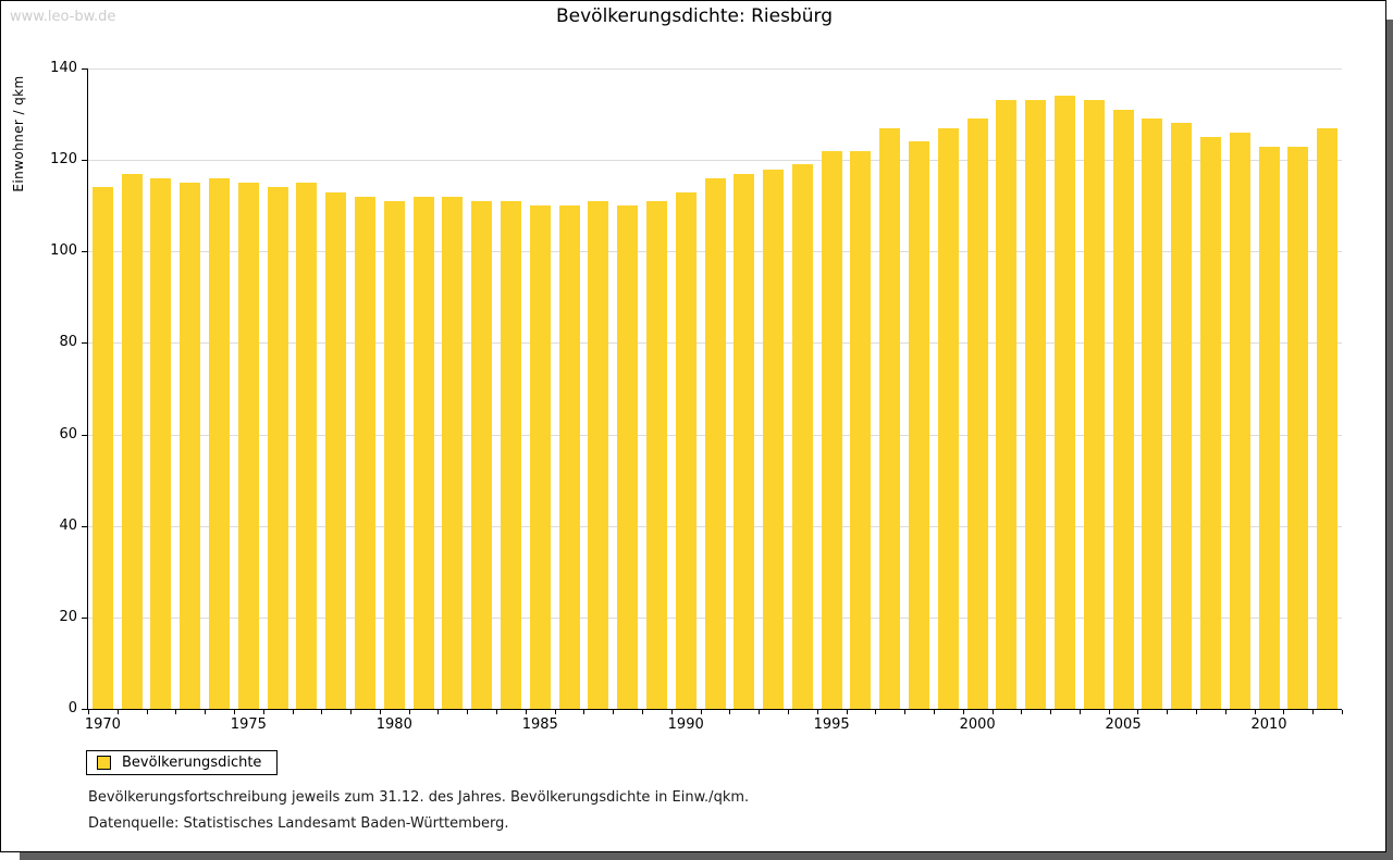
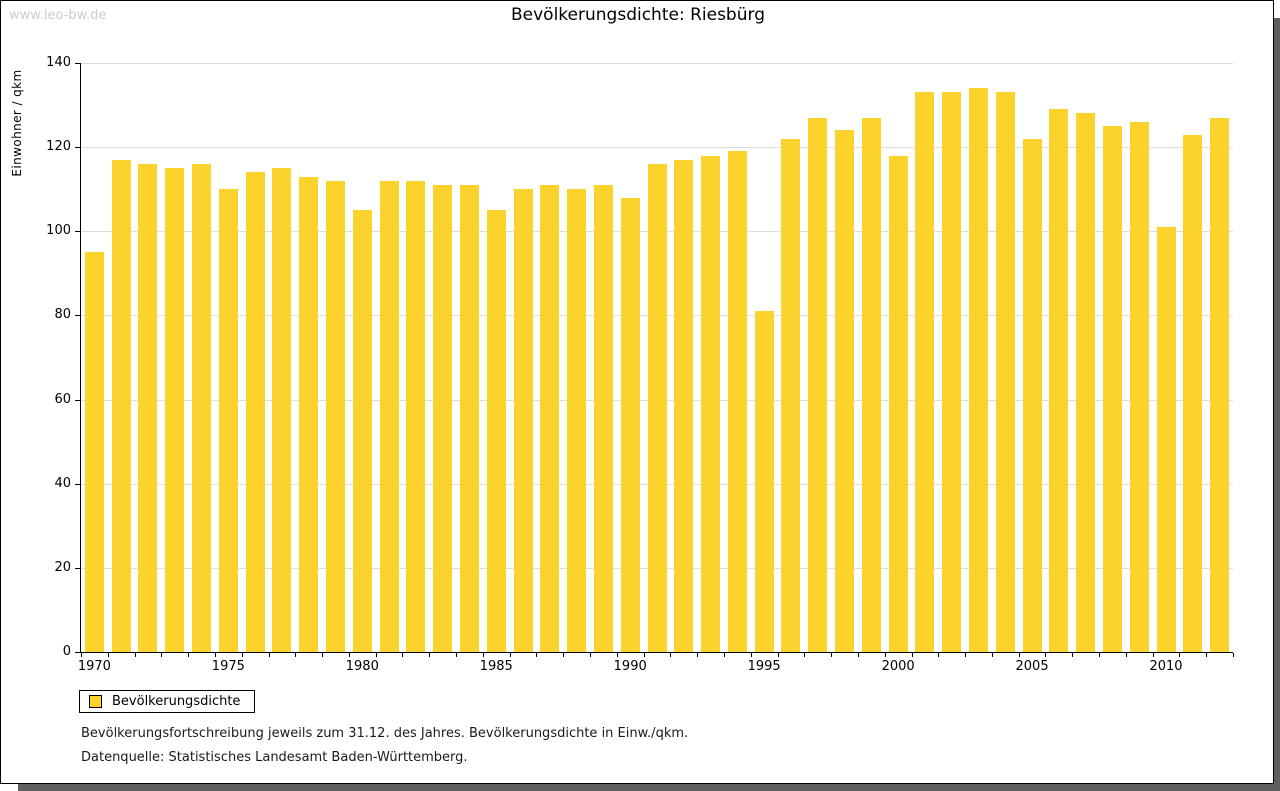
1970: 114 -> 95
1975: 115 -> 110
1980: 111 -> 105
1985: 110 -> 105
1990: 113 -> 108
1995: 122 -> 81
2000: 129 -> 118
2005: 131 -> 122
2010: 123 -> 101
